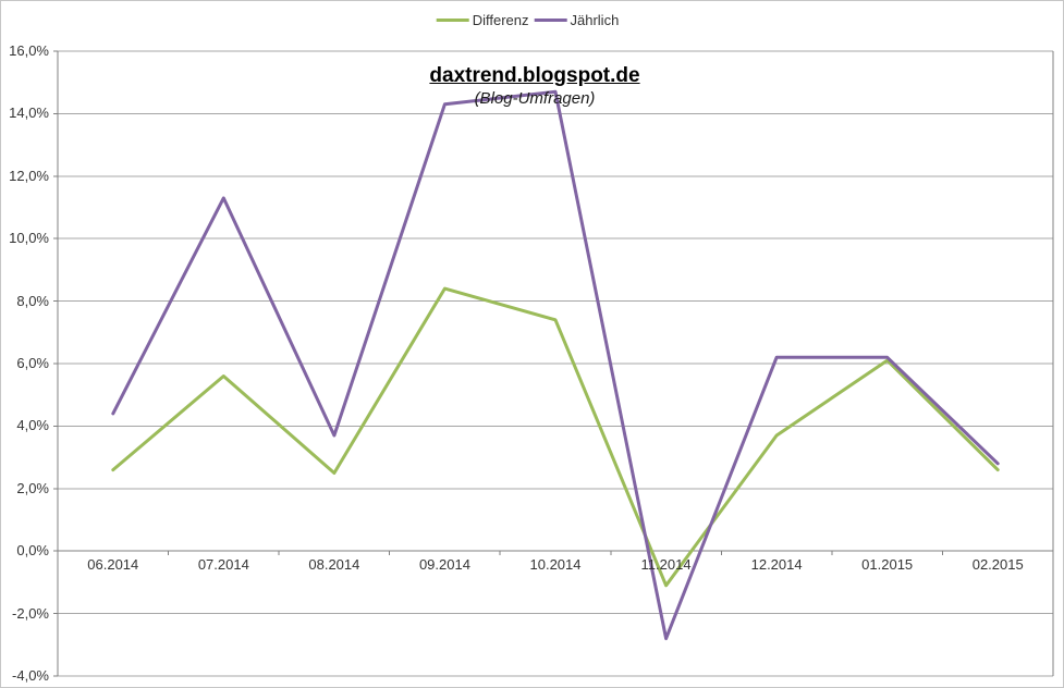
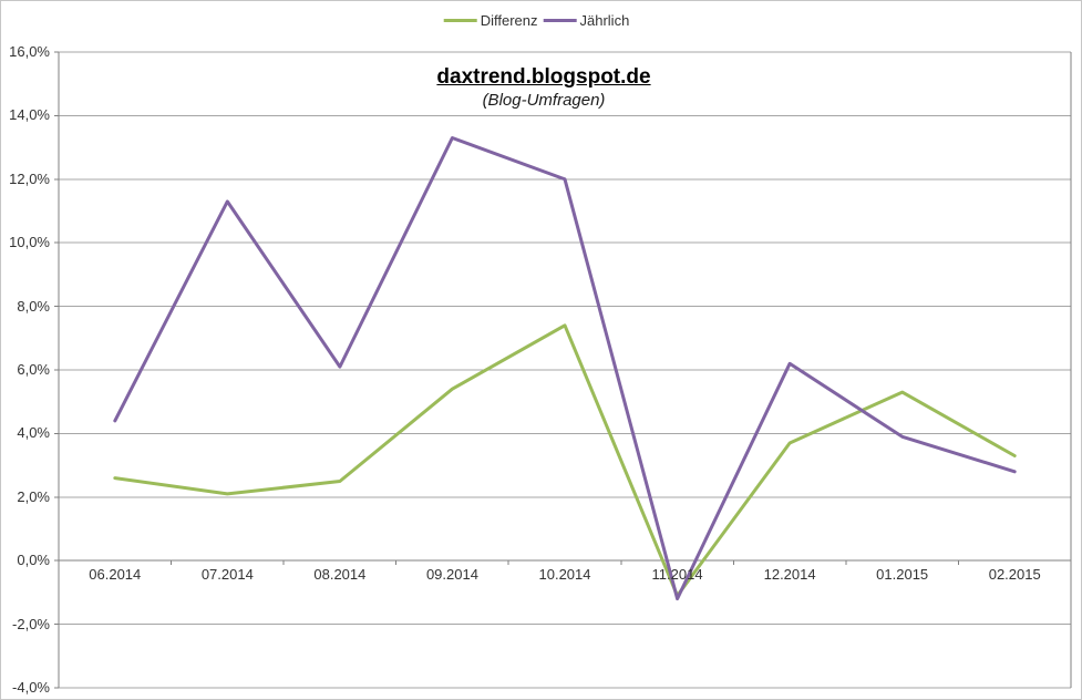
Differenz/07.2014: 5,6% -> 2,1%
Jährlich/08.2014: 3,7% -> 6,1%
Differenz/09.2014: 8,4% -> 5,4%
Jährlich/09.2014: 14,3% -> 13,3%
Jährlich/10.2014: 14,7% -> 12,0%
Jährlich/11.2014: -2,8% -> -1,2%
Differenz/01.2015: 6,1% -> 5,3%
Jährlich/01.2015: 6,2% -> 3,9%
Differenz/02.2015: 2,6% -> 3,3%
